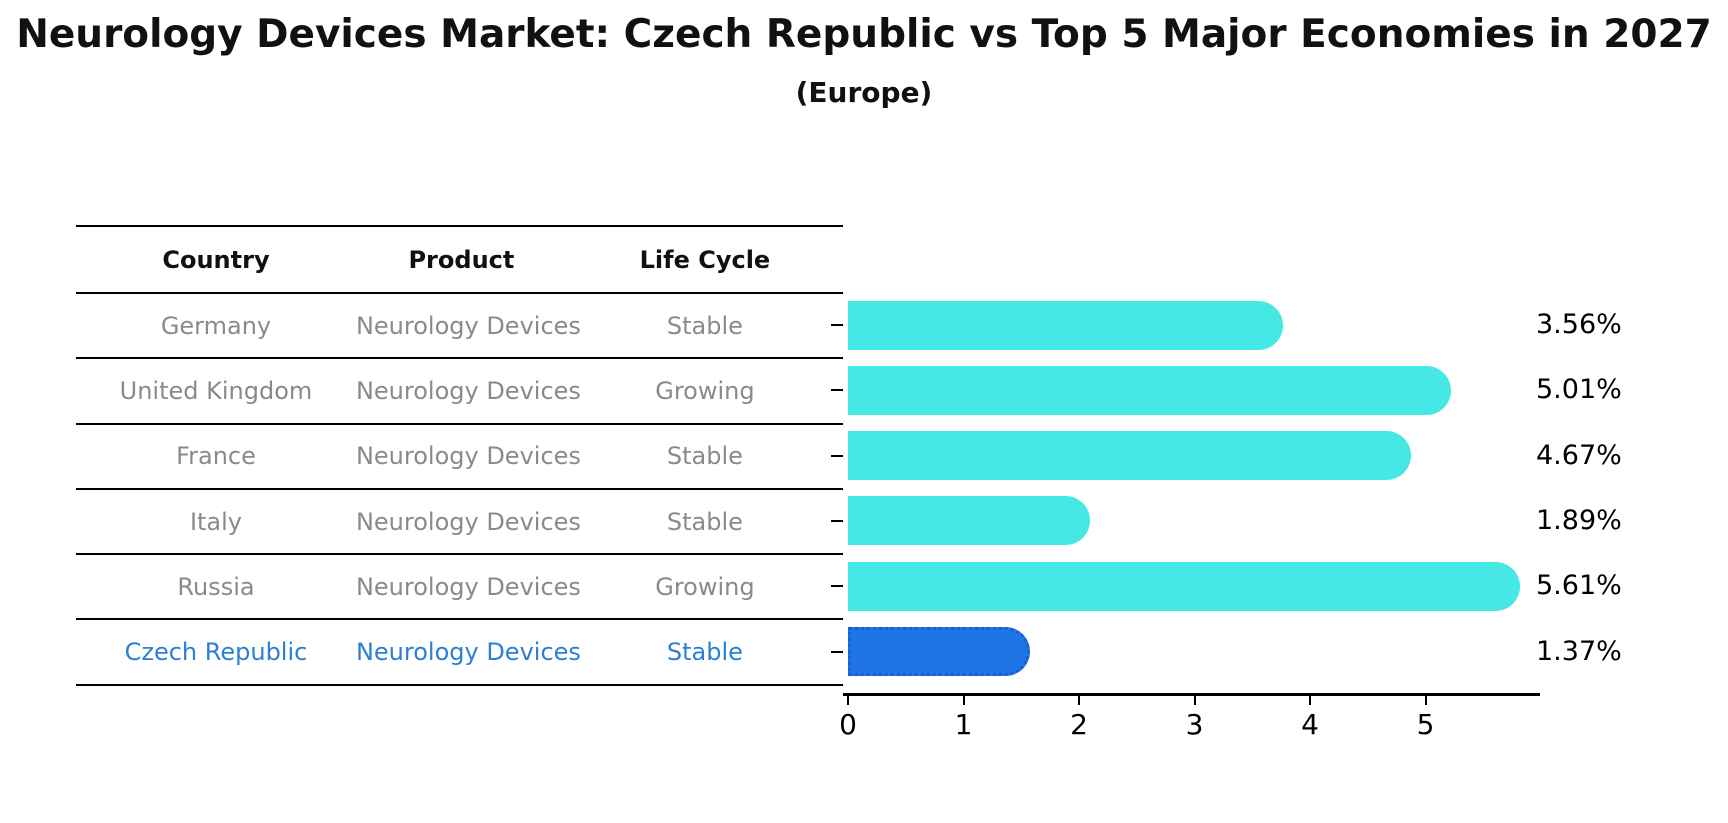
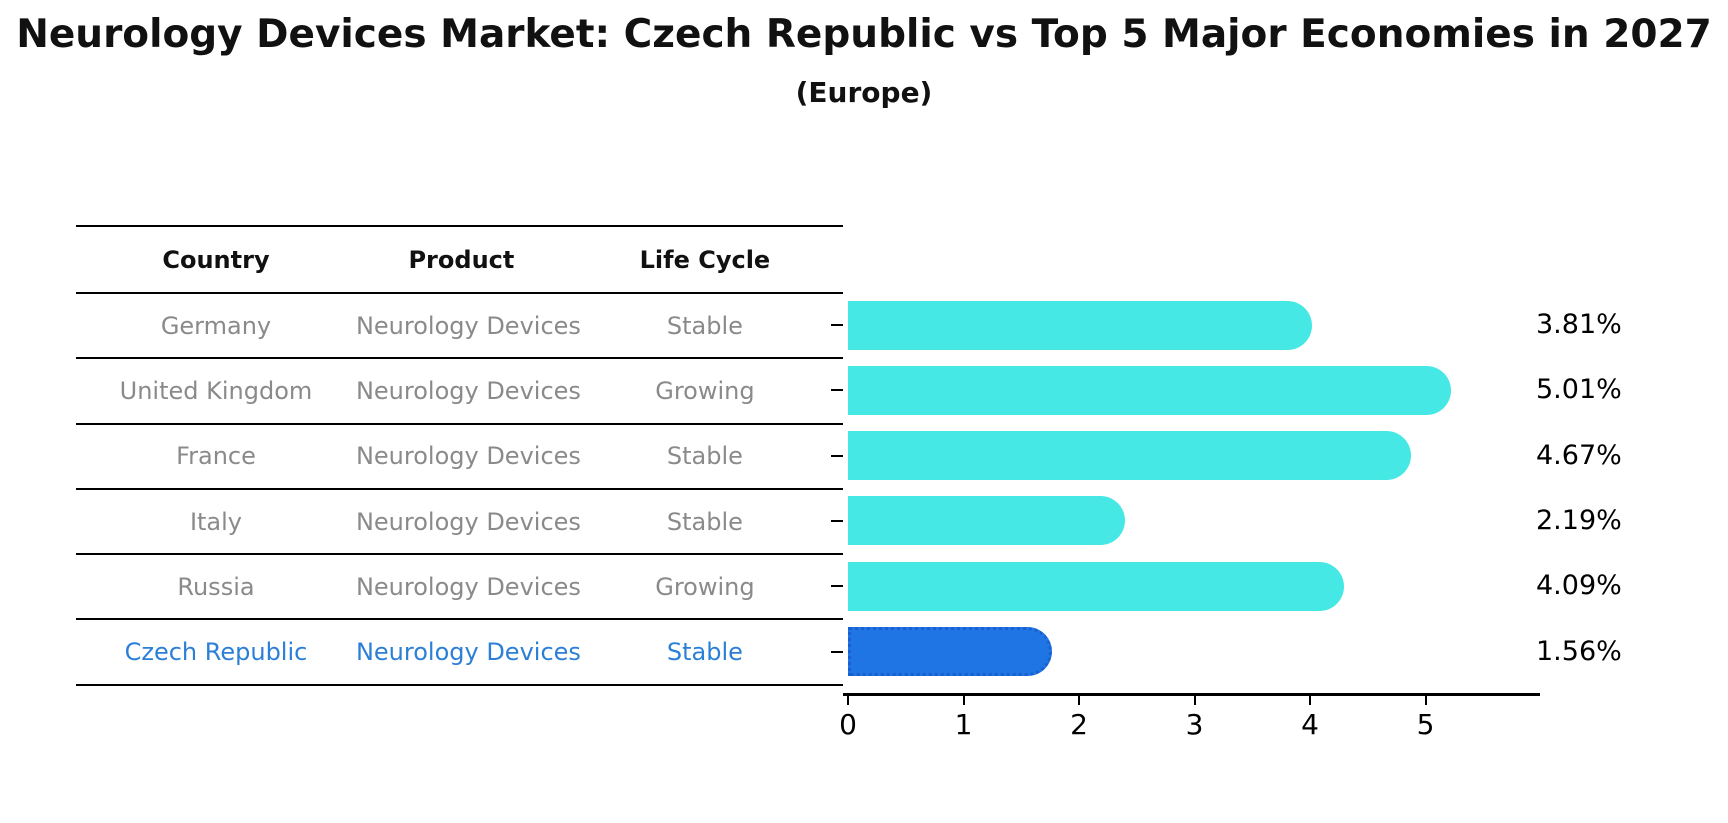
Germany: 3.56% -> 3.81%
Italy: 1.89% -> 2.19%
Russia: 5.61% -> 4.09%
Czech Republic: 1.37% -> 1.56%
